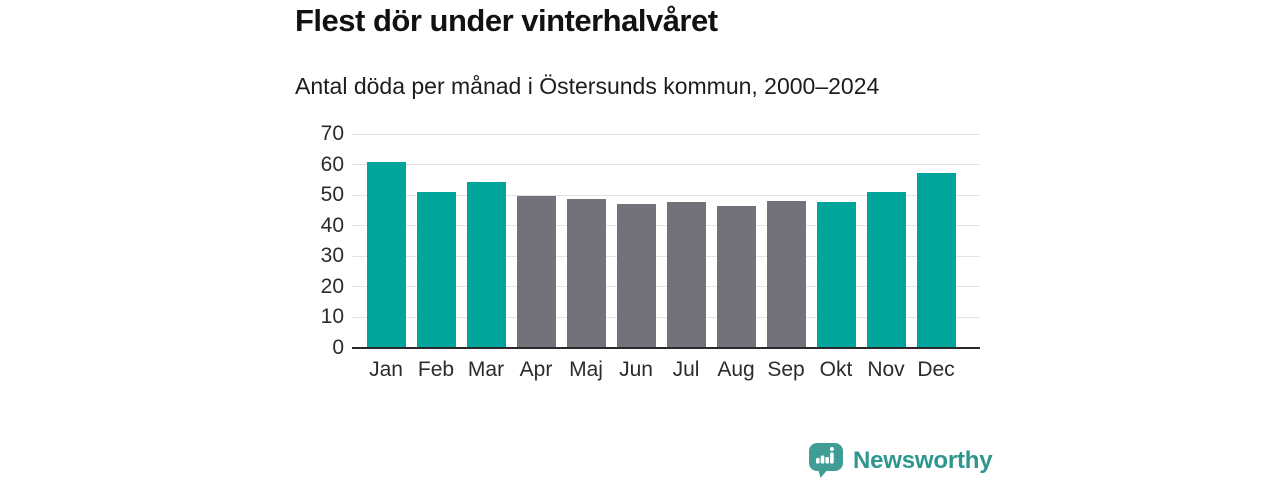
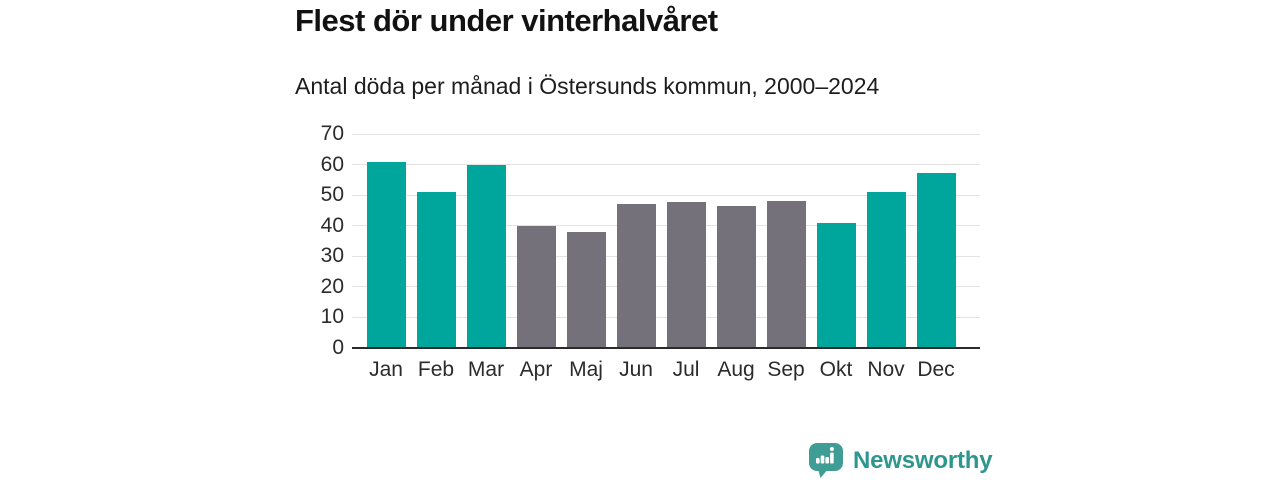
Mar: 54 -> 60
Apr: 50 -> 40
Maj: 49 -> 38
Okt: 48 -> 41
